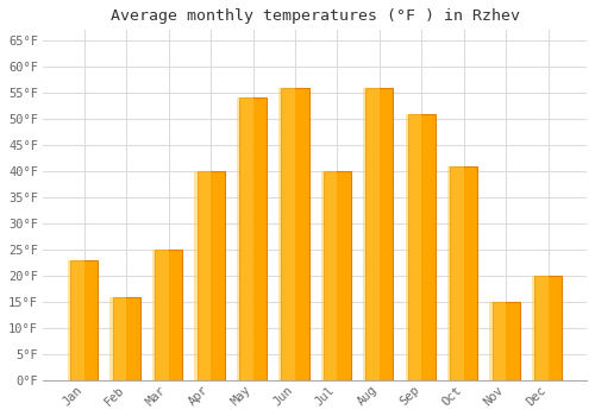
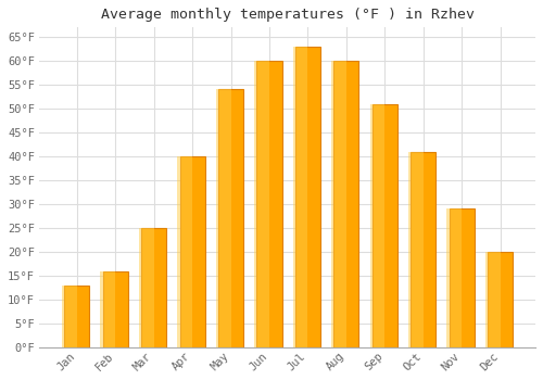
Jan: 23°F -> 13°F
Jun: 56°F -> 60°F
Jul: 40°F -> 63°F
Aug: 56°F -> 60°F
Nov: 15°F -> 29°F
